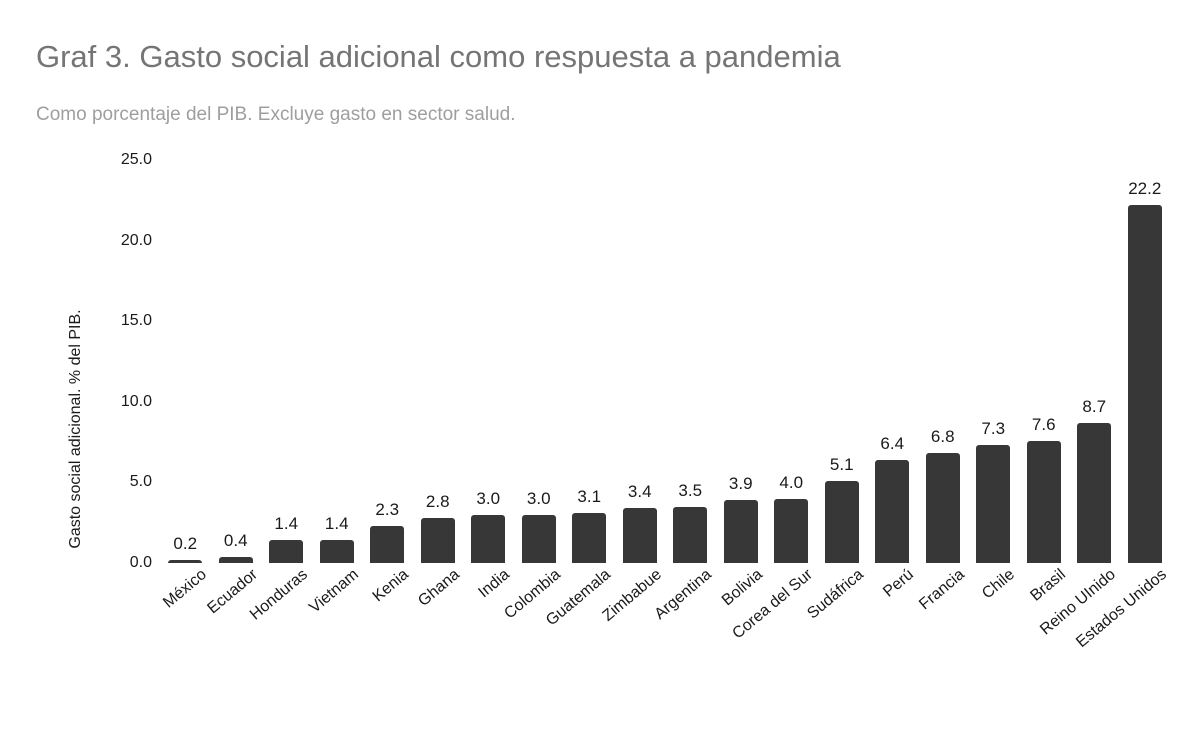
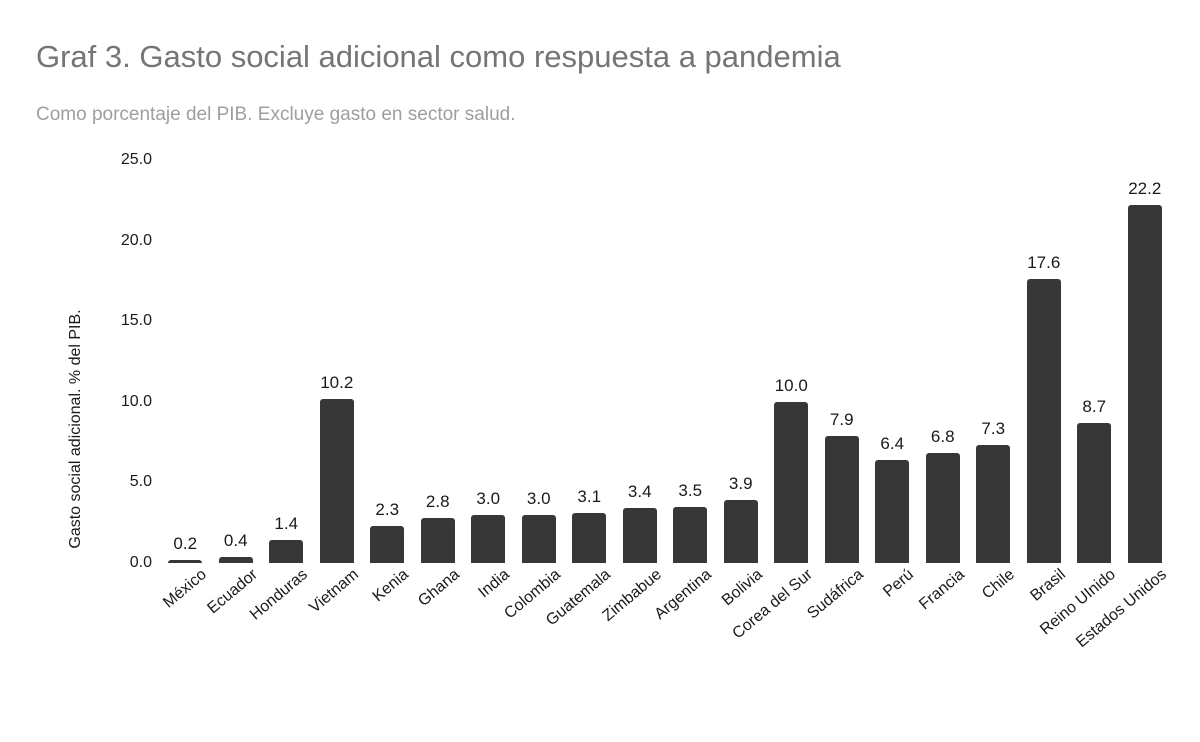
Vietnam: 1.4 -> 10.2
Corea del Sur: 4.0 -> 10.0
Sudáfrica: 5.1 -> 7.9
Brasil: 7.6 -> 17.6
